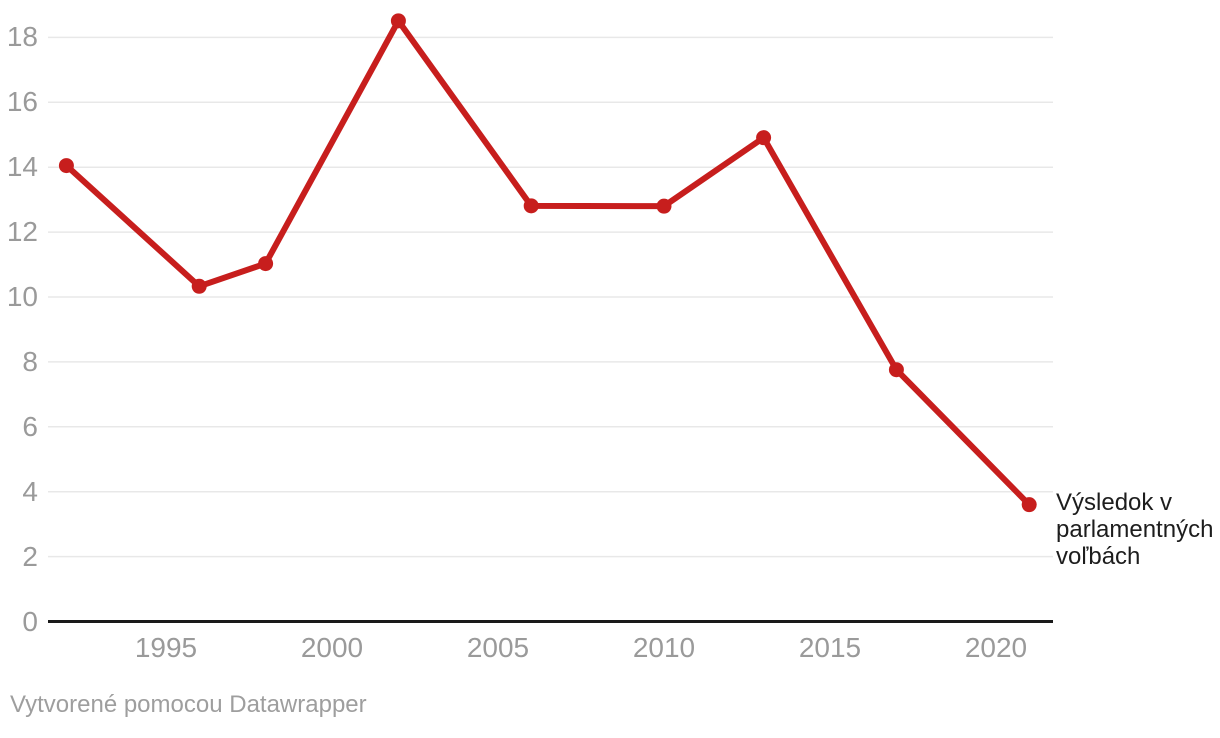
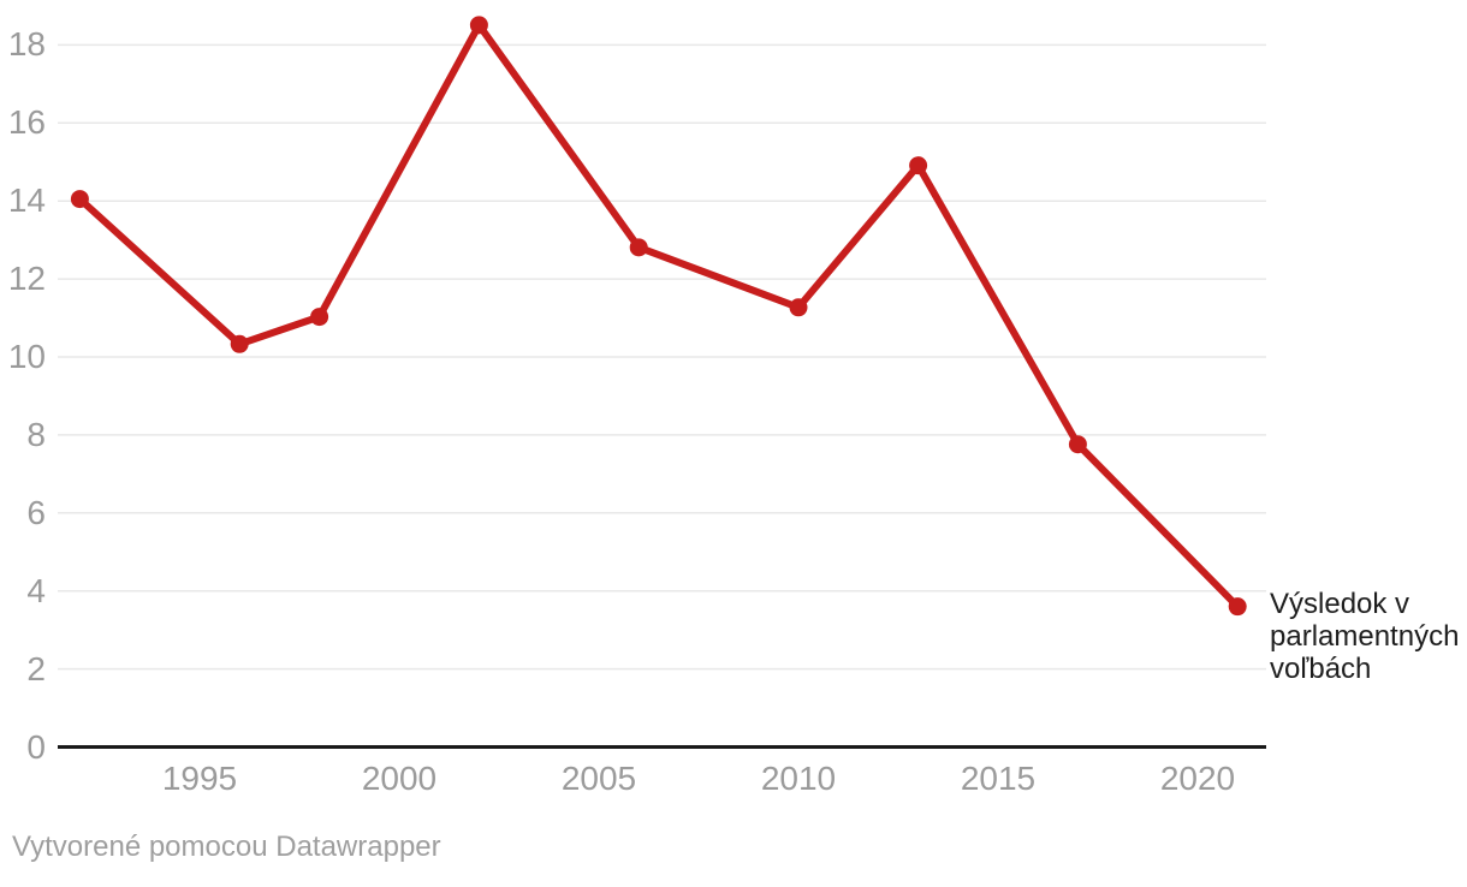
2010: 12.8 -> 11.3
